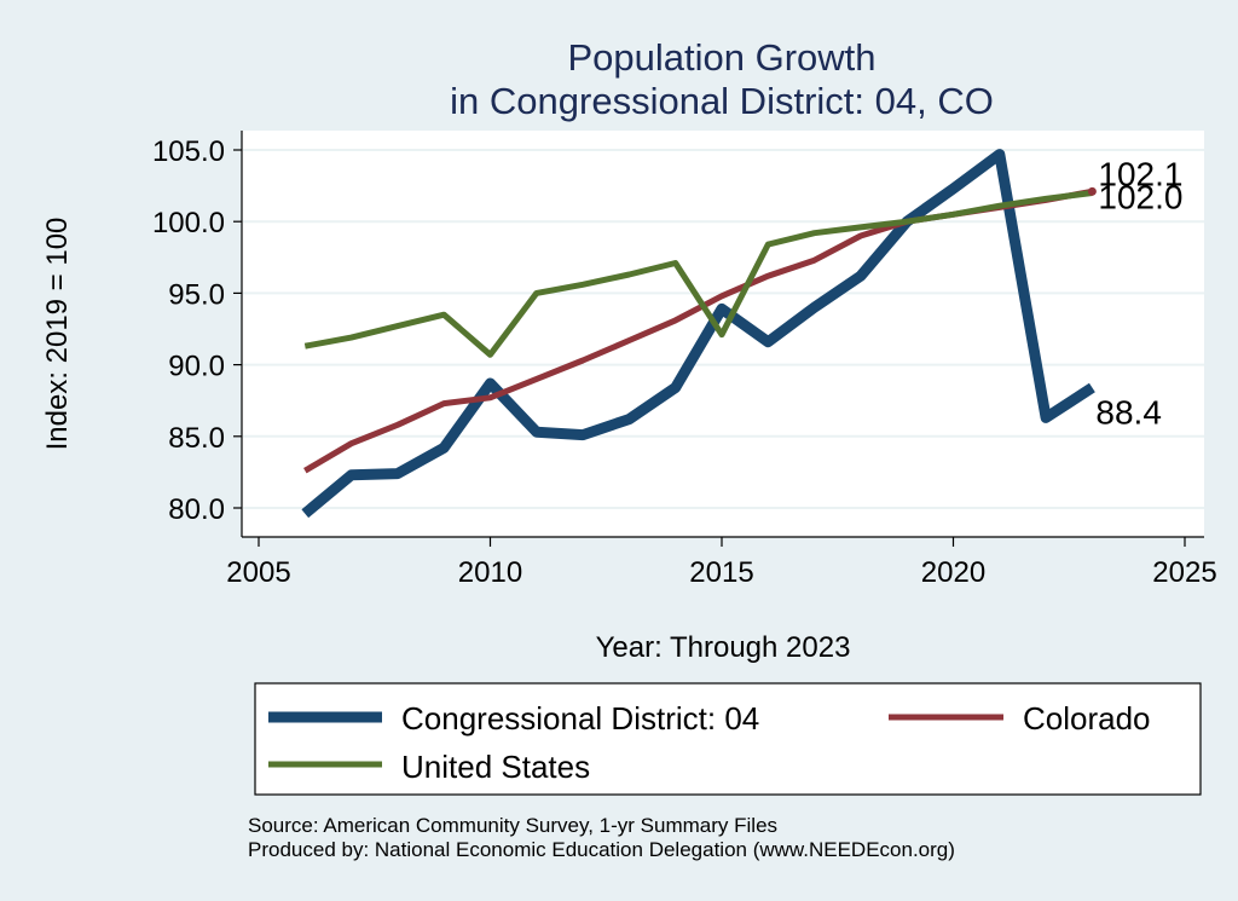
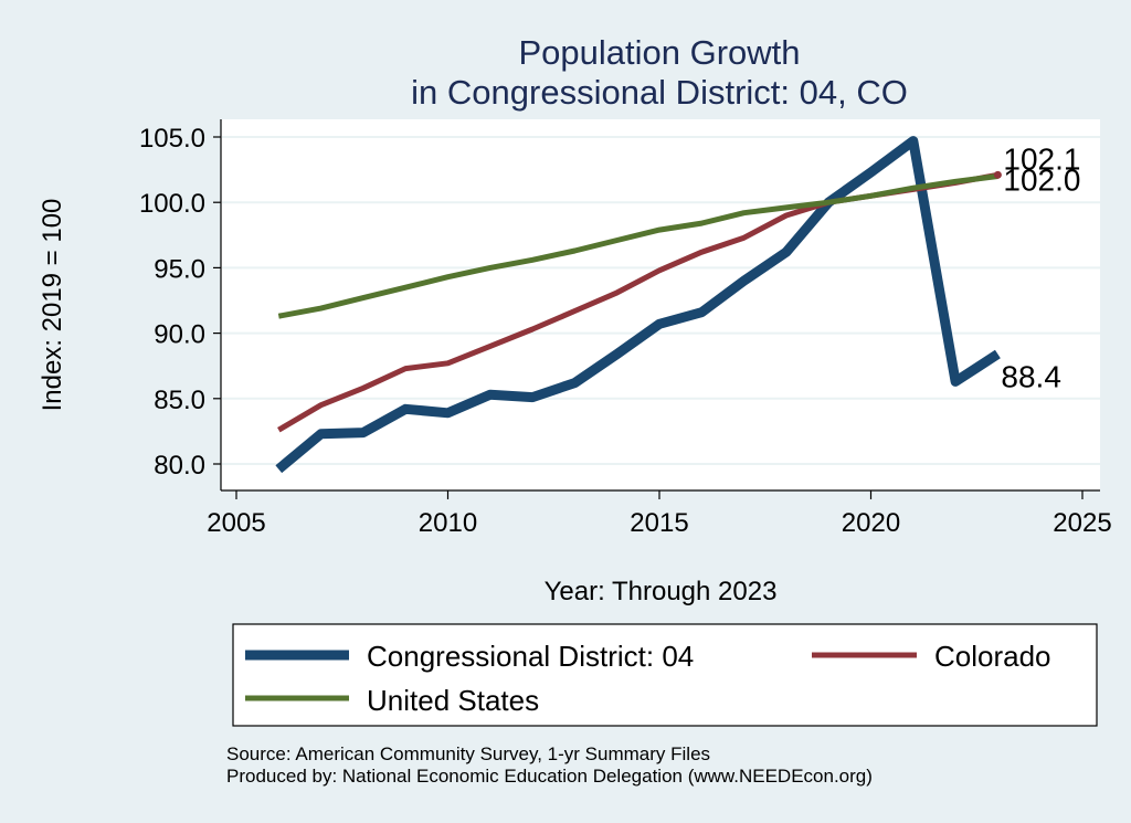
Congressional District: 04/2010: 88.7 -> 83.9
United States/2010: 90.7 -> 94.3
Congressional District: 04/2015: 93.9 -> 90.7
United States/2015: 92.1 -> 97.9
